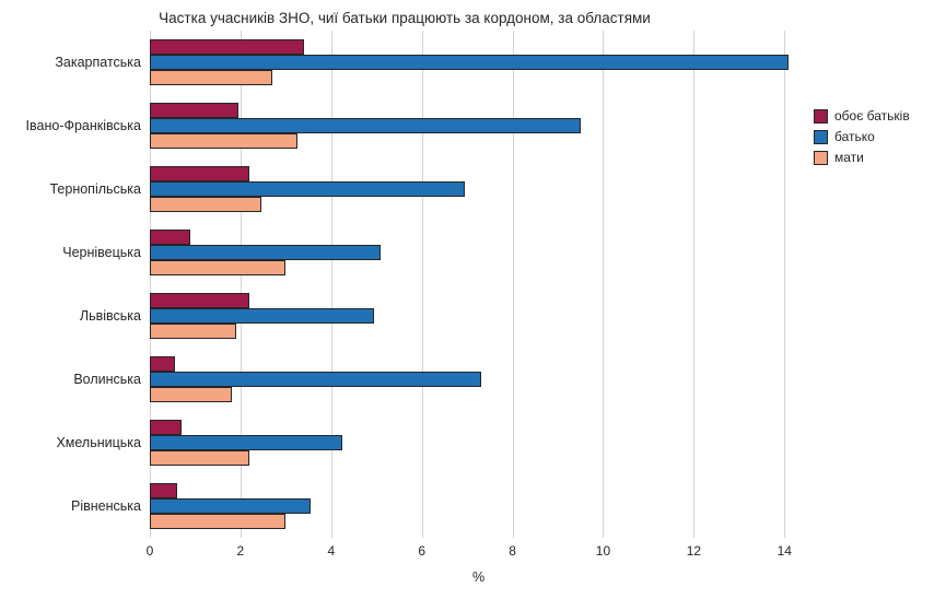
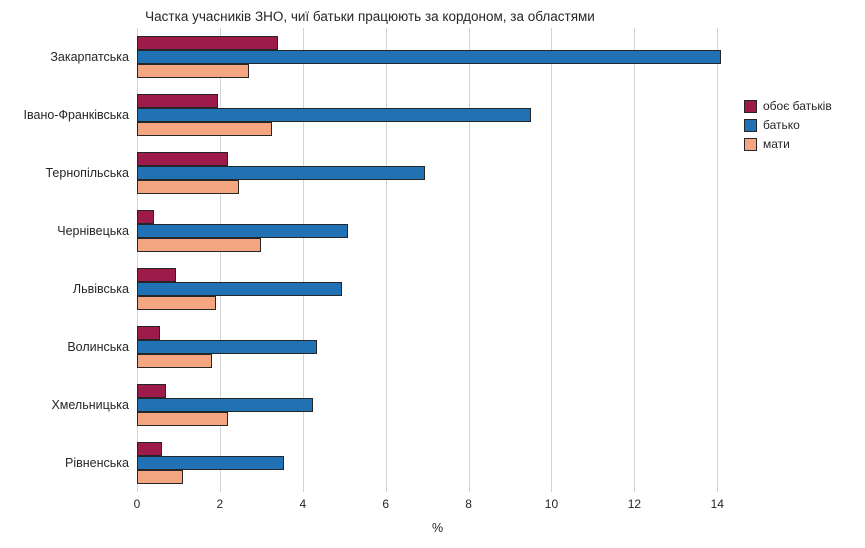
обоє батьків/Чернівецька: 0.9 -> 0.4
обоє батьків/Львівська: 2.2 -> 0.9
батько/Волинська: 7.3 -> 4.3
мати/Рівненська: 3.0 -> 1.1
